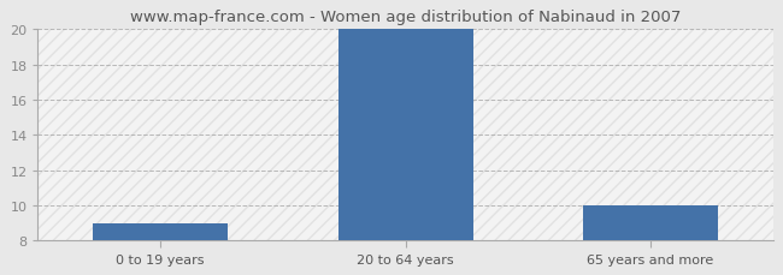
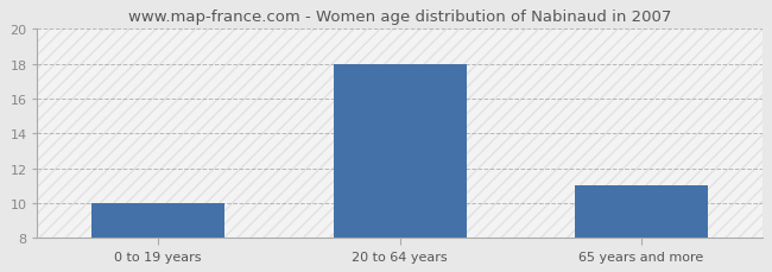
0 to 19 years: 9 -> 10
20 to 64 years: 20 -> 18
65 years and more: 10 -> 11
